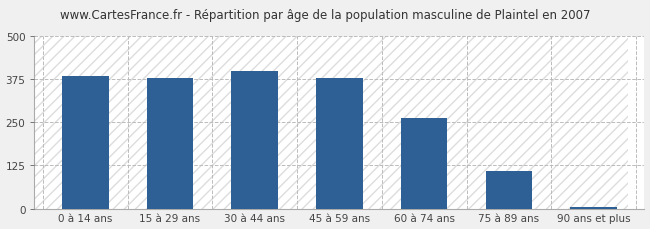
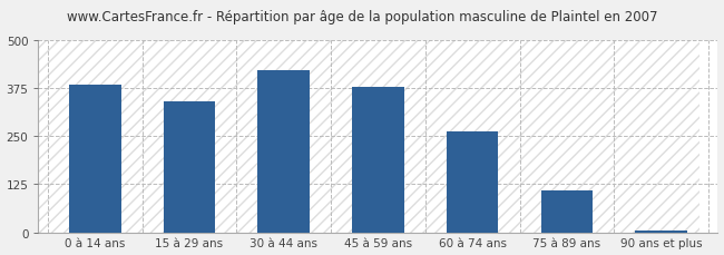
15 à 29 ans: 380 -> 340
30 à 44 ans: 400 -> 422
